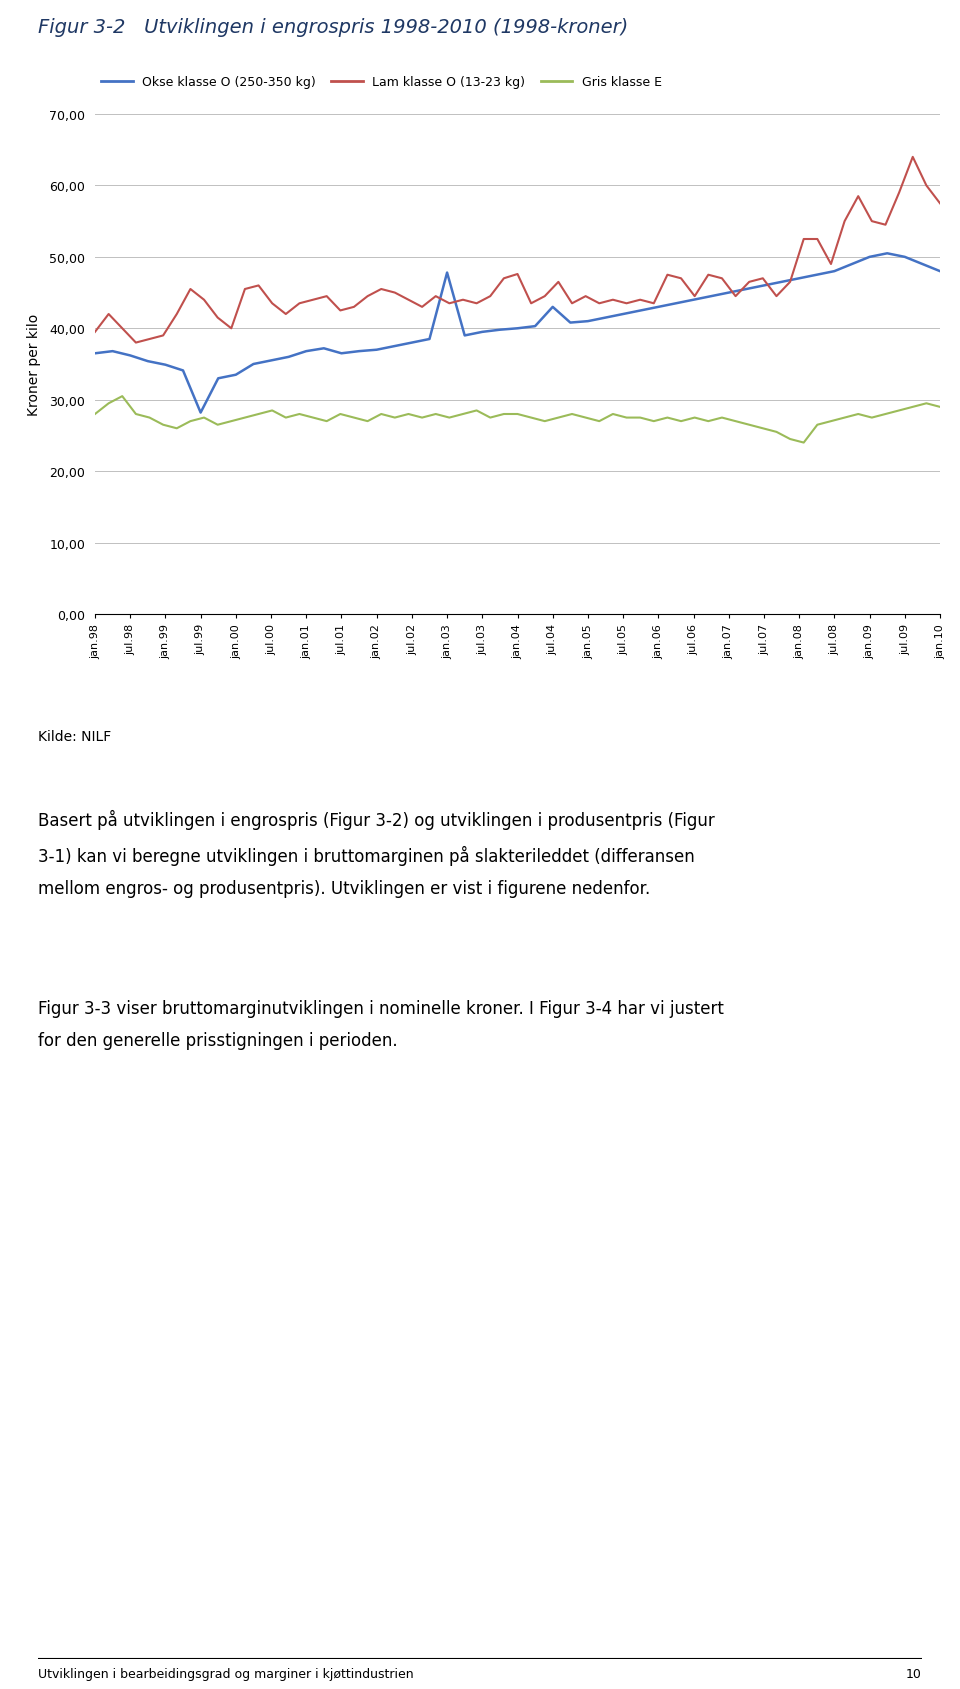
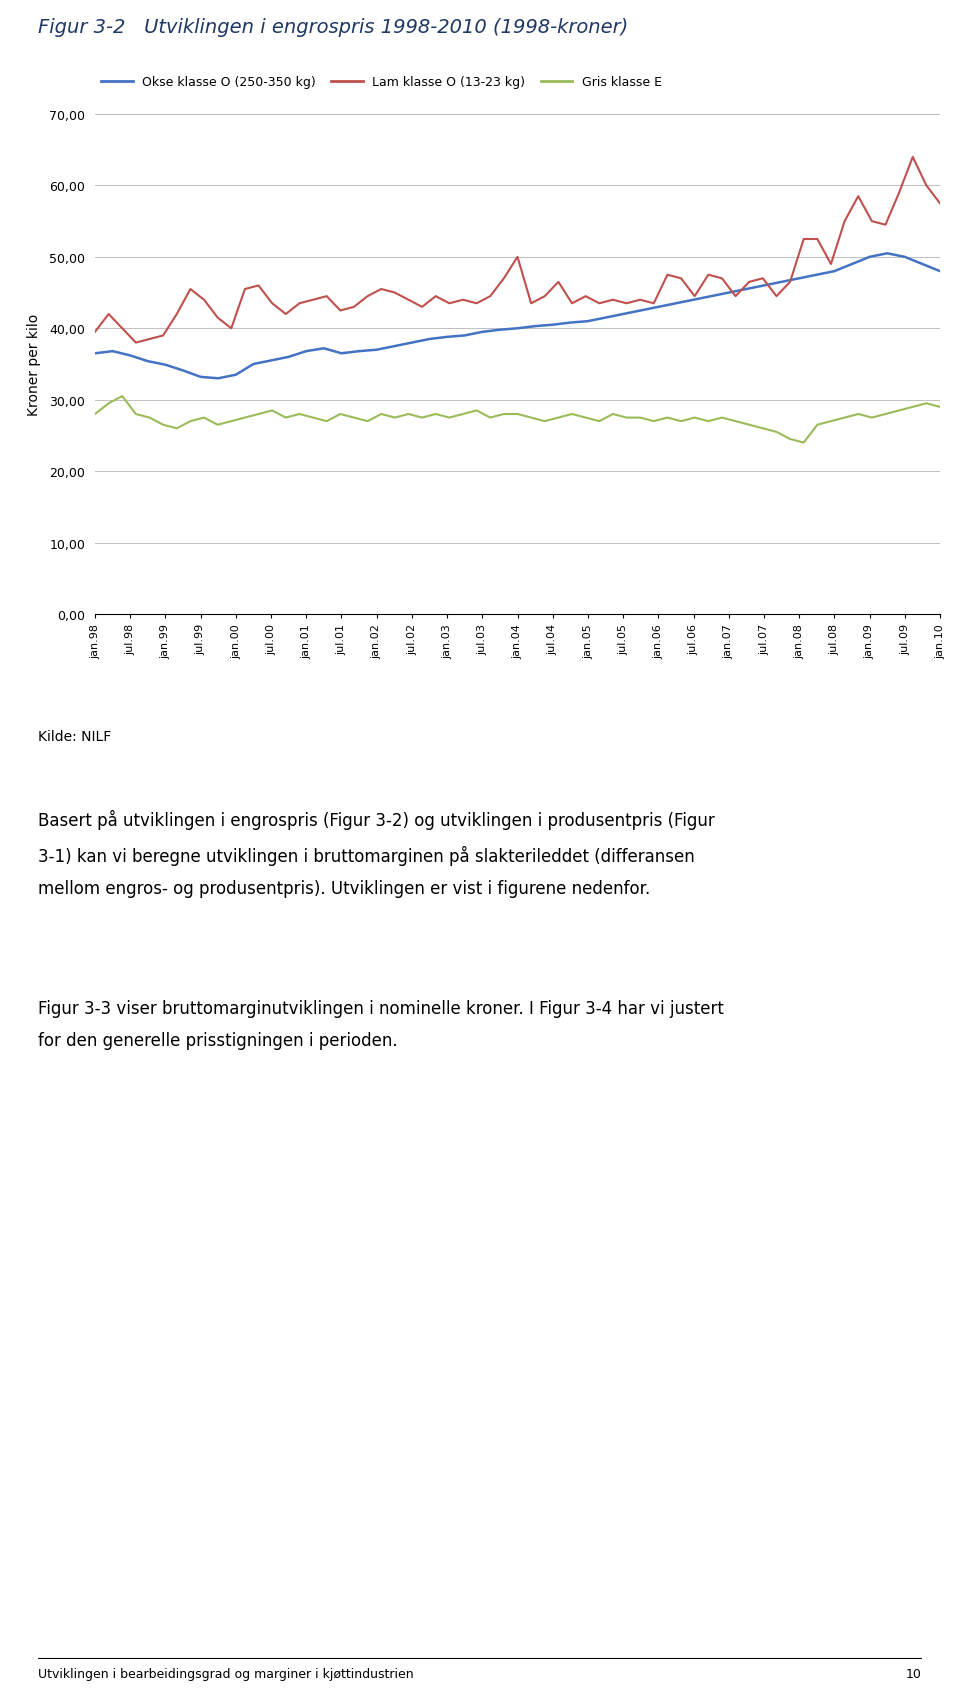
Okse klasse O (250-350 kg)/jul.99: 28,2 -> 33,2
Okse klasse O (250-350 kg)/jan.03: 47,8 -> 38,8
Lam klasse O (13-23 kg)/jan.04: 47,6 -> 50,0
Okse klasse O (250-350 kg)/jul.04: 43,0 -> 40,5
